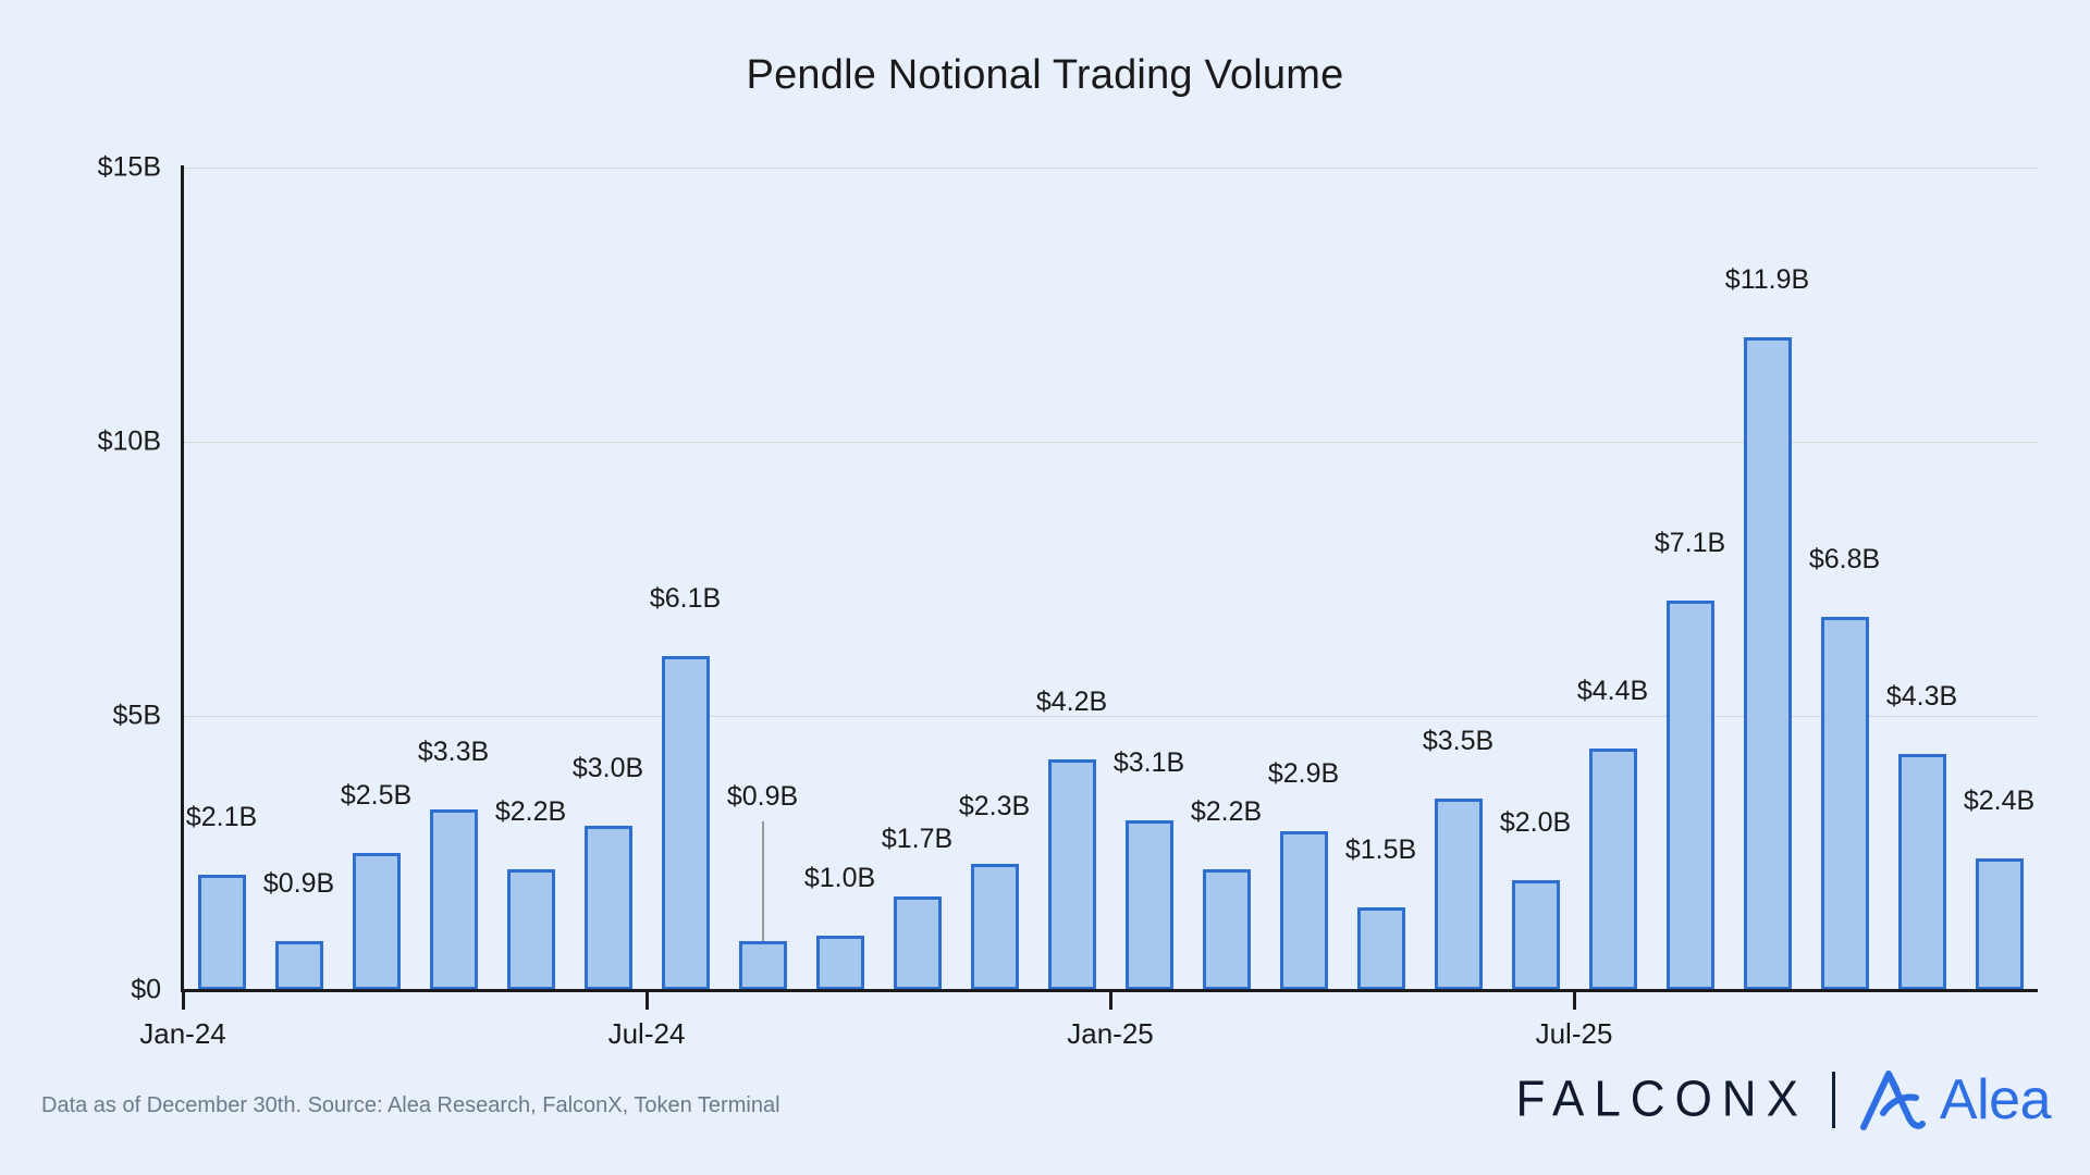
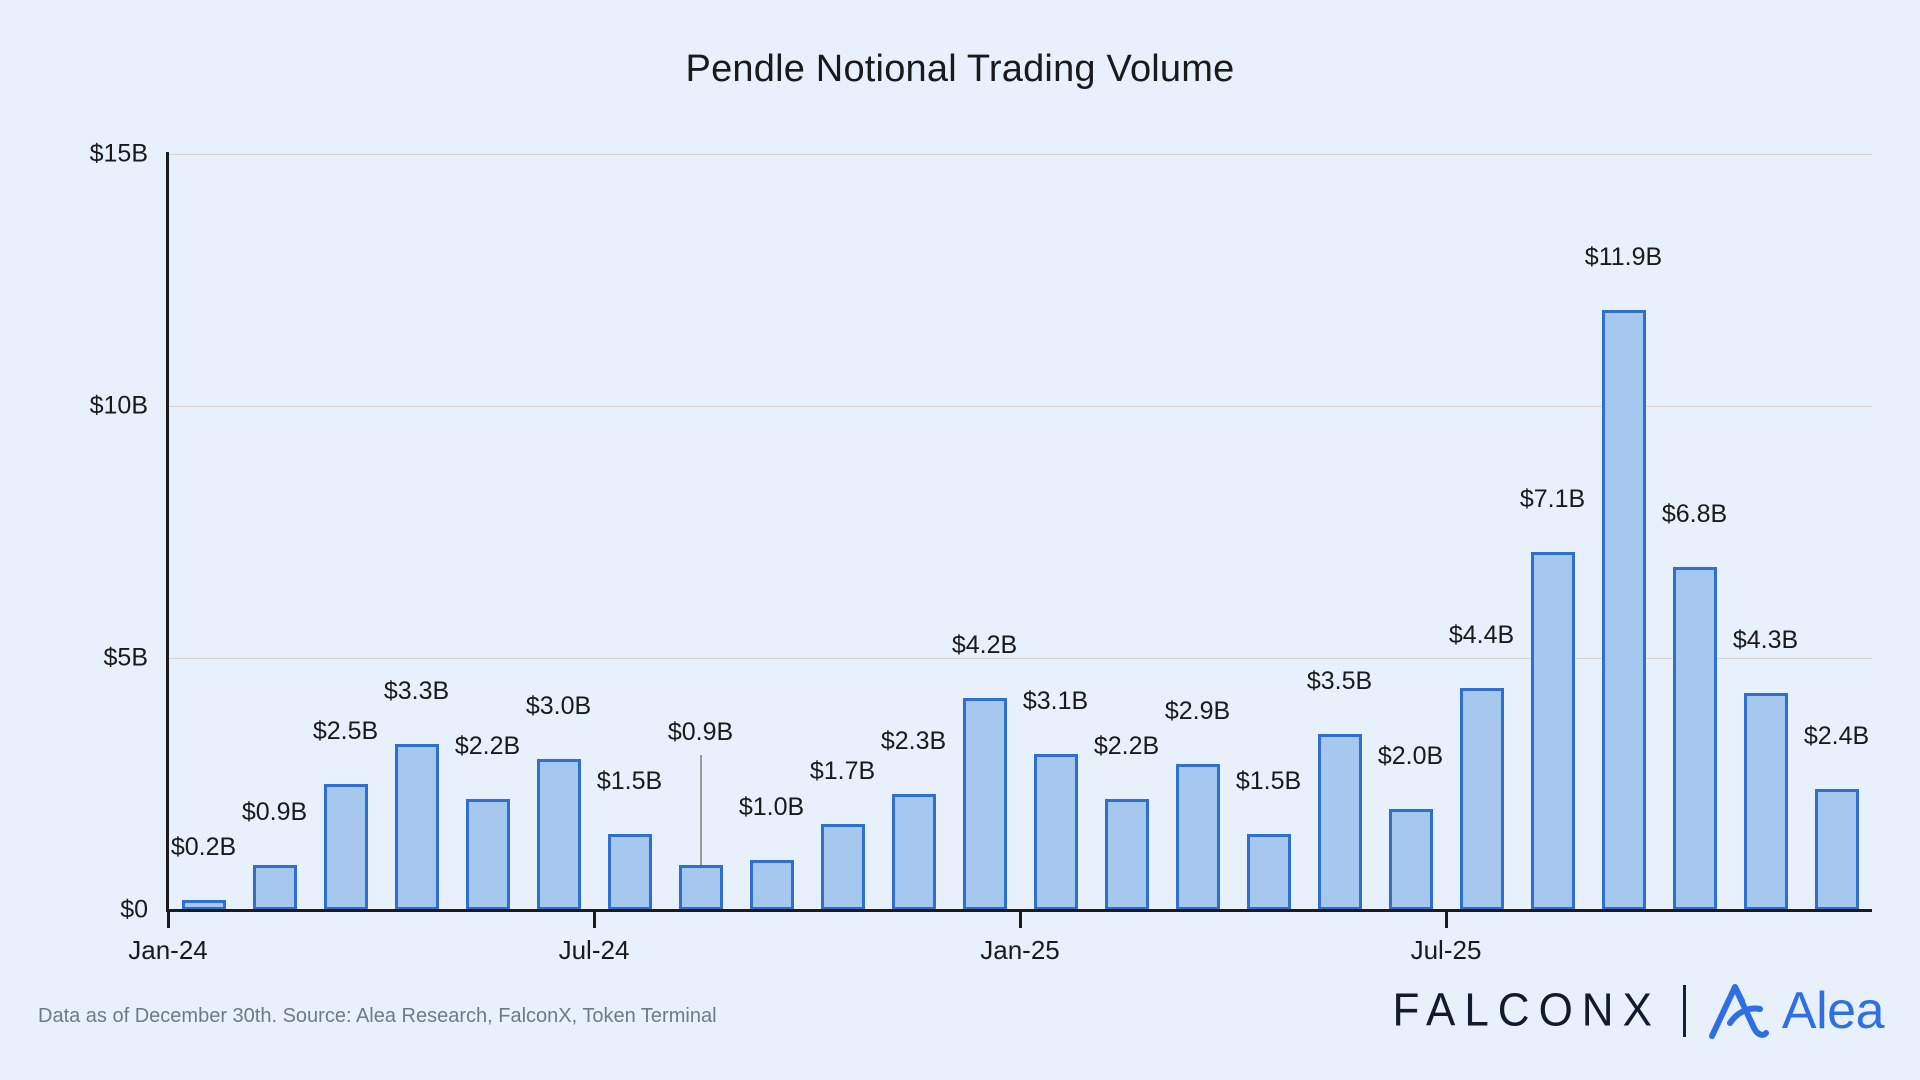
Jan-24: $2.1B -> $0.2B
Jul-24: $6.1B -> $1.5B
